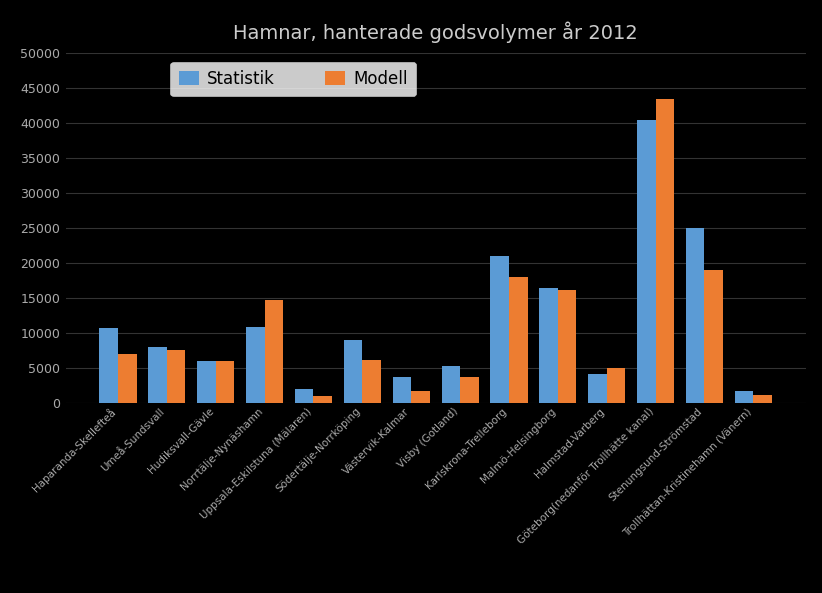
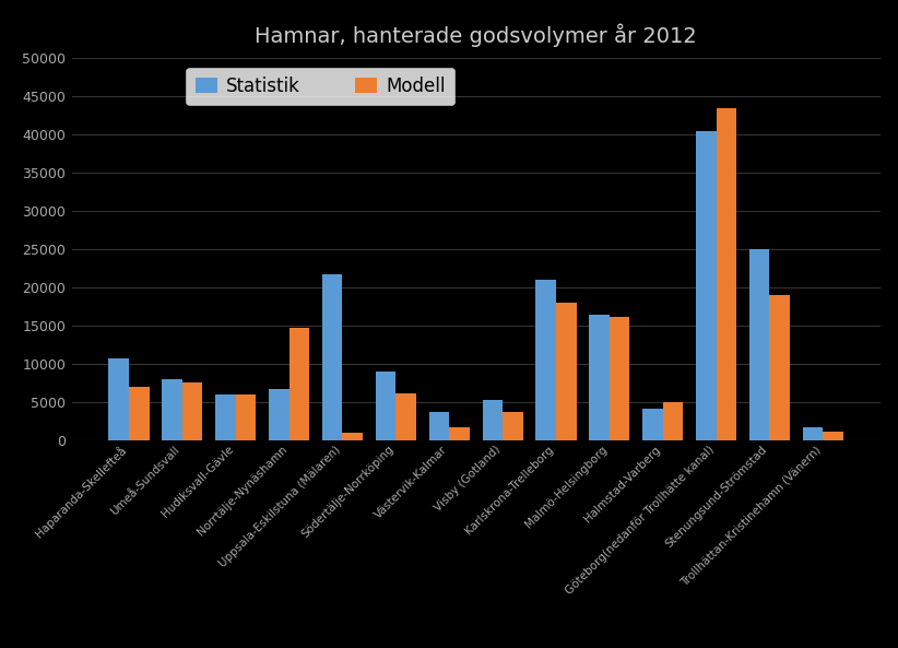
Statistik/Norrtälje-Nynäshamn: 10900 -> 6800
Statistik/Uppsala-Eskilstuna (Mälaren): 2000 -> 21800
